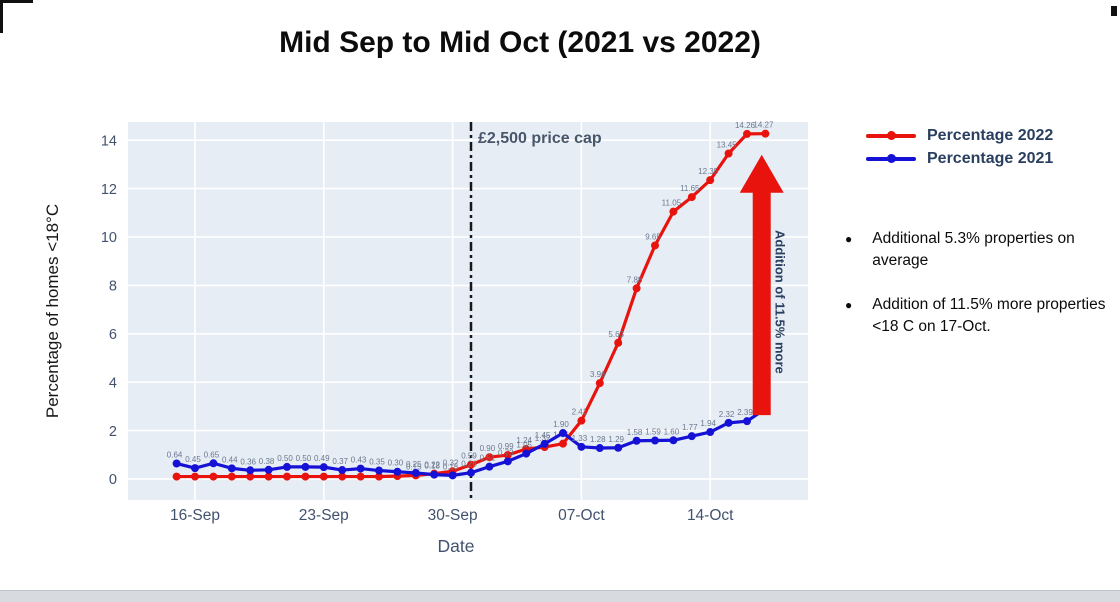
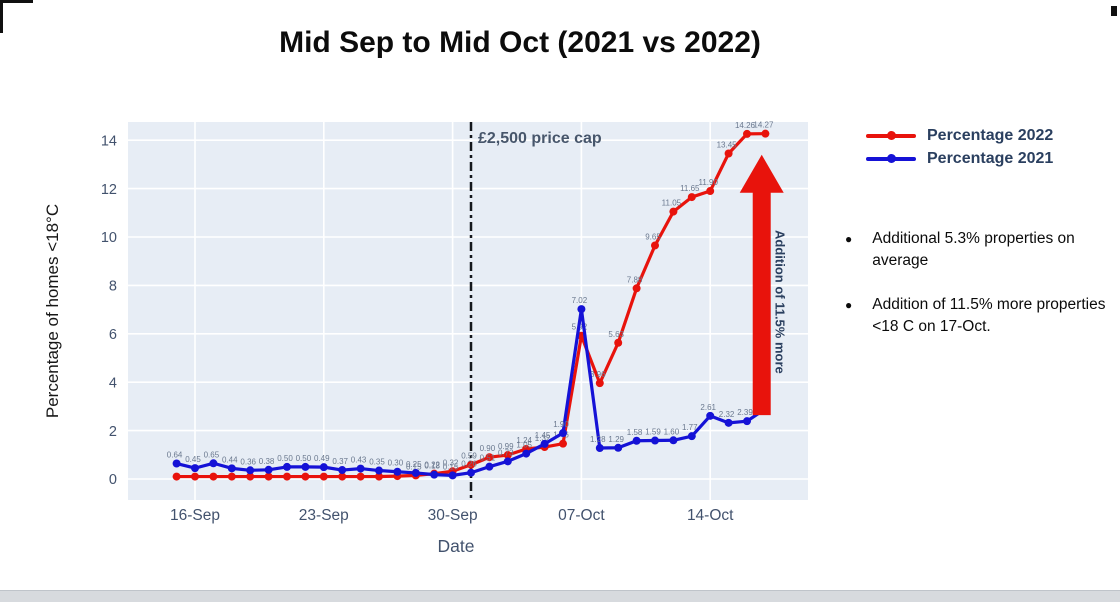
Percentage 2022/07-Oct: 2.41 -> 5.92
Percentage 2021/07-Oct: 1.33 -> 7.02
Percentage 2022/14-Oct: 12.35 -> 11.90
Percentage 2021/14-Oct: 1.94 -> 2.61
